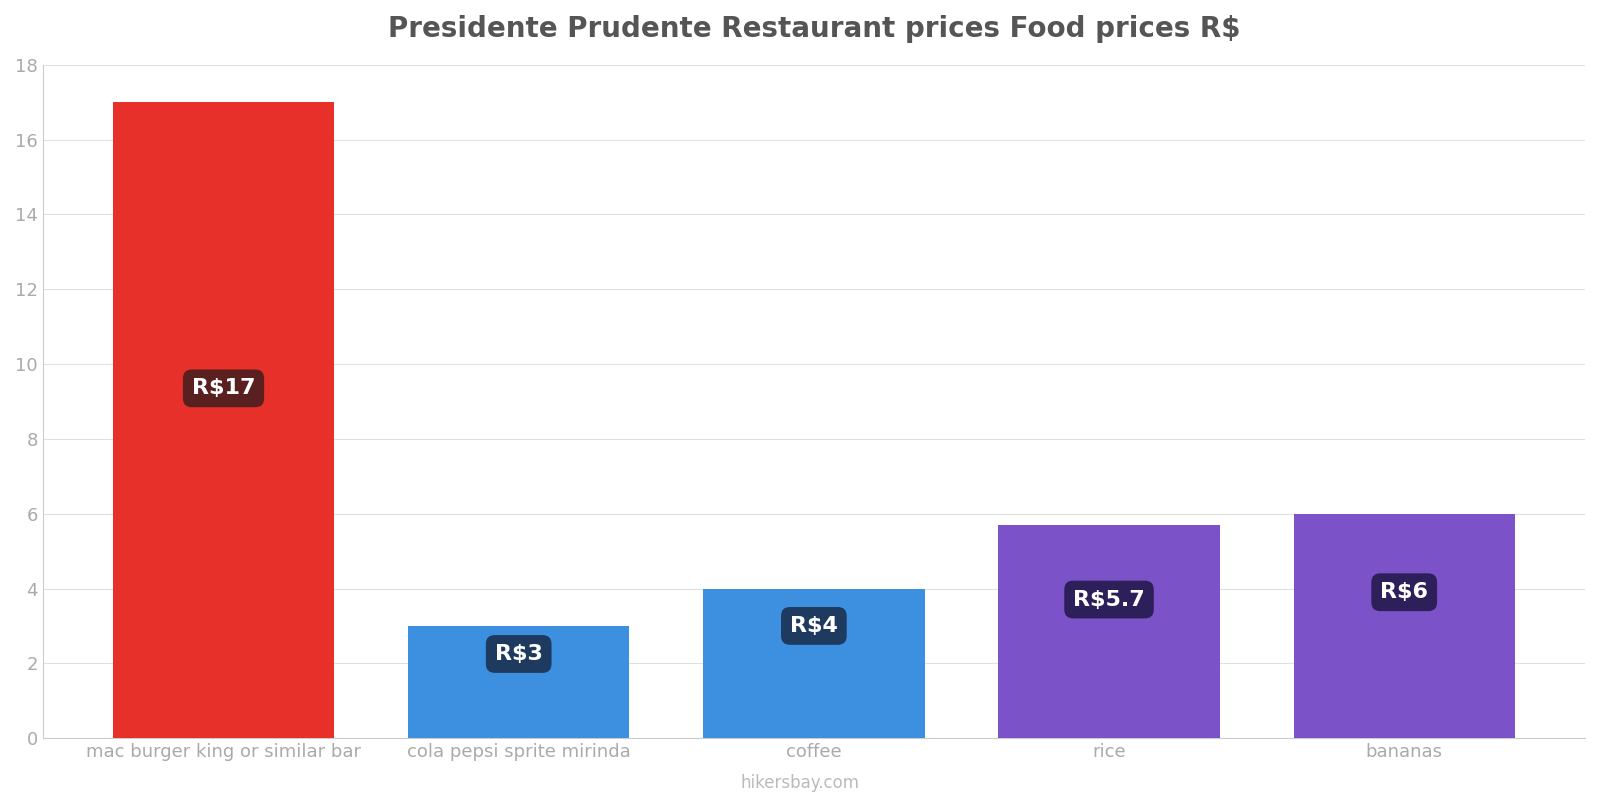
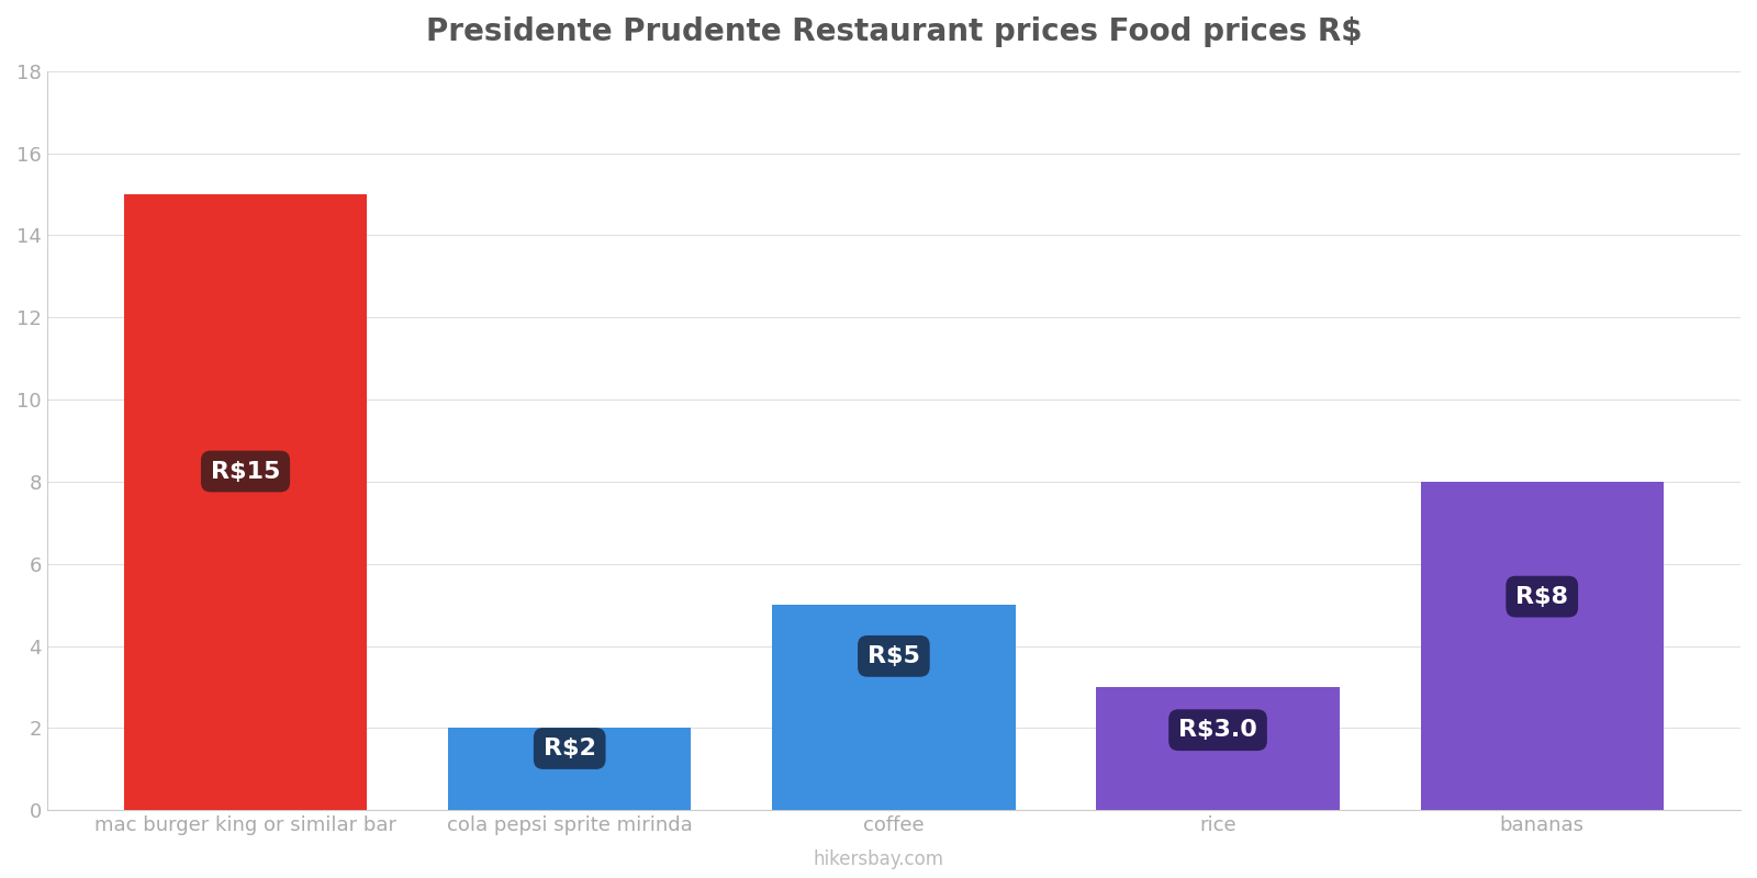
mac burger king or similar bar: R$17 -> R$15
cola pepsi sprite mirinda: R$3 -> R$2
coffee: R$4 -> R$5
rice: R$5.7 -> R$3.0
bananas: R$6 -> R$8
